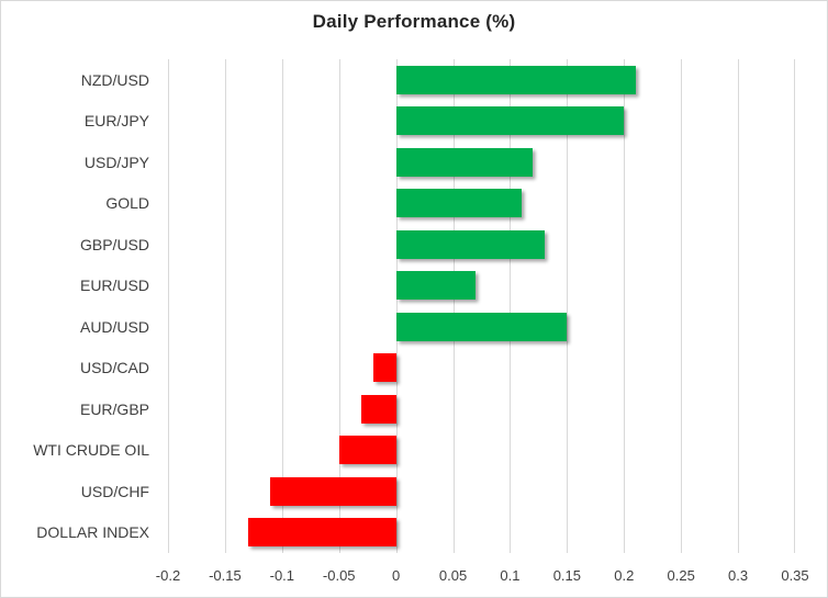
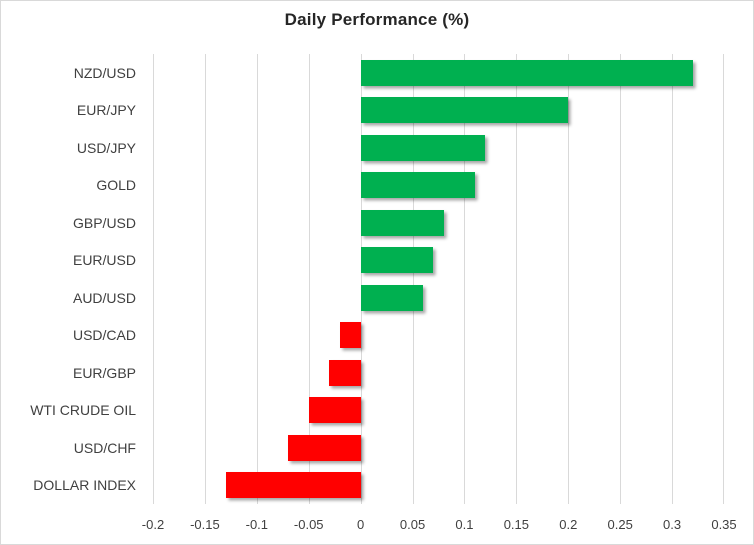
NZD/USD: 0.21 -> 0.32
GBP/USD: 0.13 -> 0.08
AUD/USD: 0.15 -> 0.06
USD/CHF: -0.11 -> -0.07
